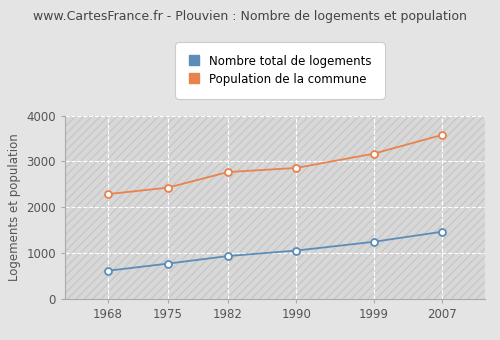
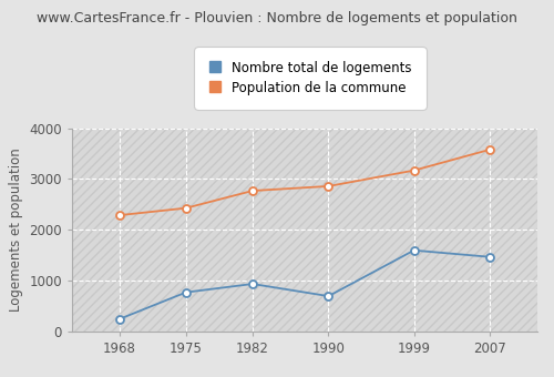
Nombre total de logements/1968: 620 -> 250
Nombre total de logements/1990: 1060 -> 700
Nombre total de logements/1999: 1250 -> 1600
